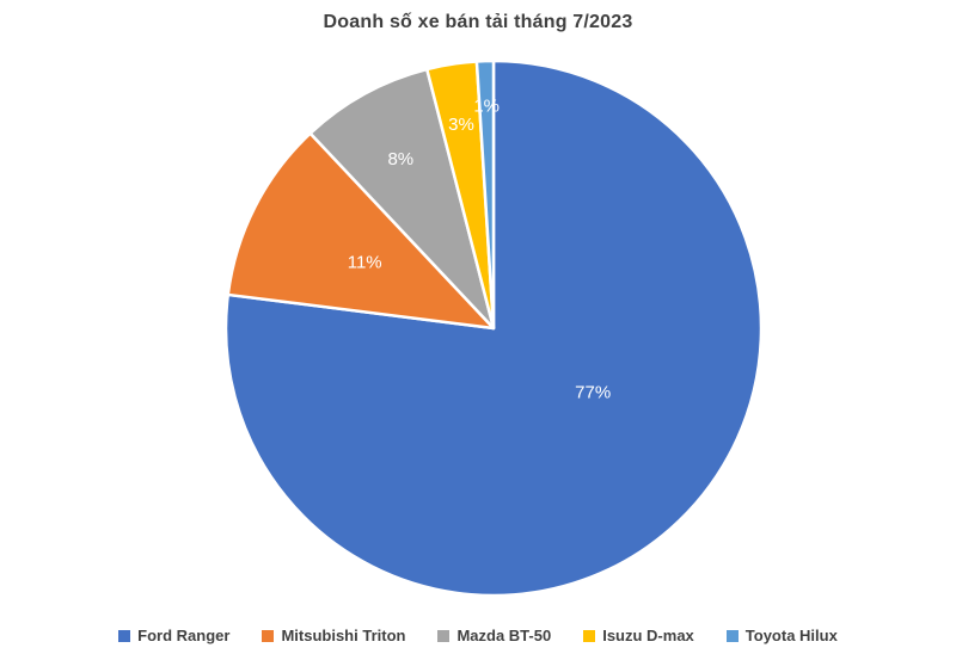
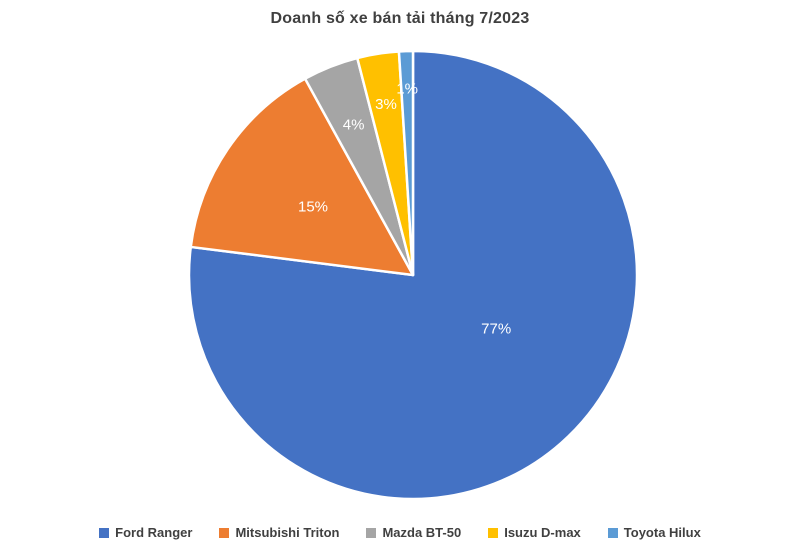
Mitsubishi Triton: 11% -> 15%
Mazda BT-50: 8% -> 4%
